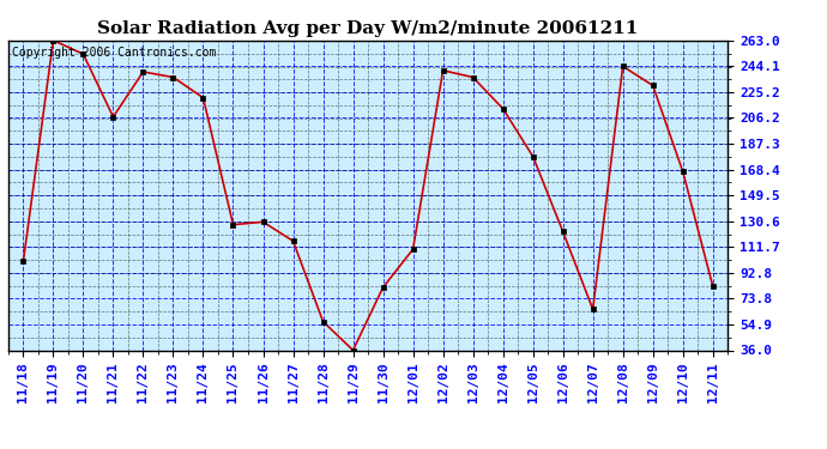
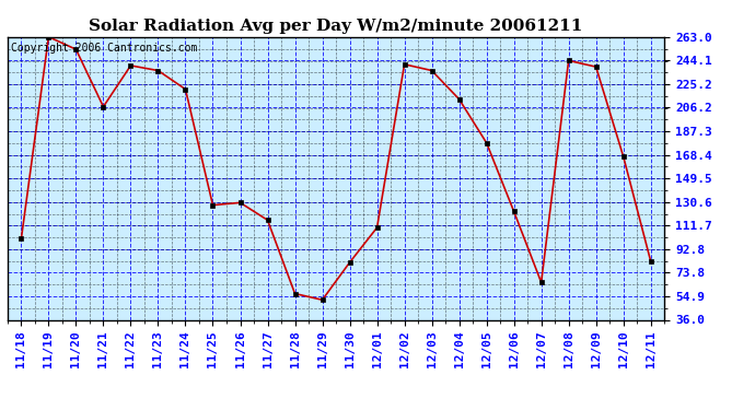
11/29: 36 -> 52
12/09: 230 -> 239
